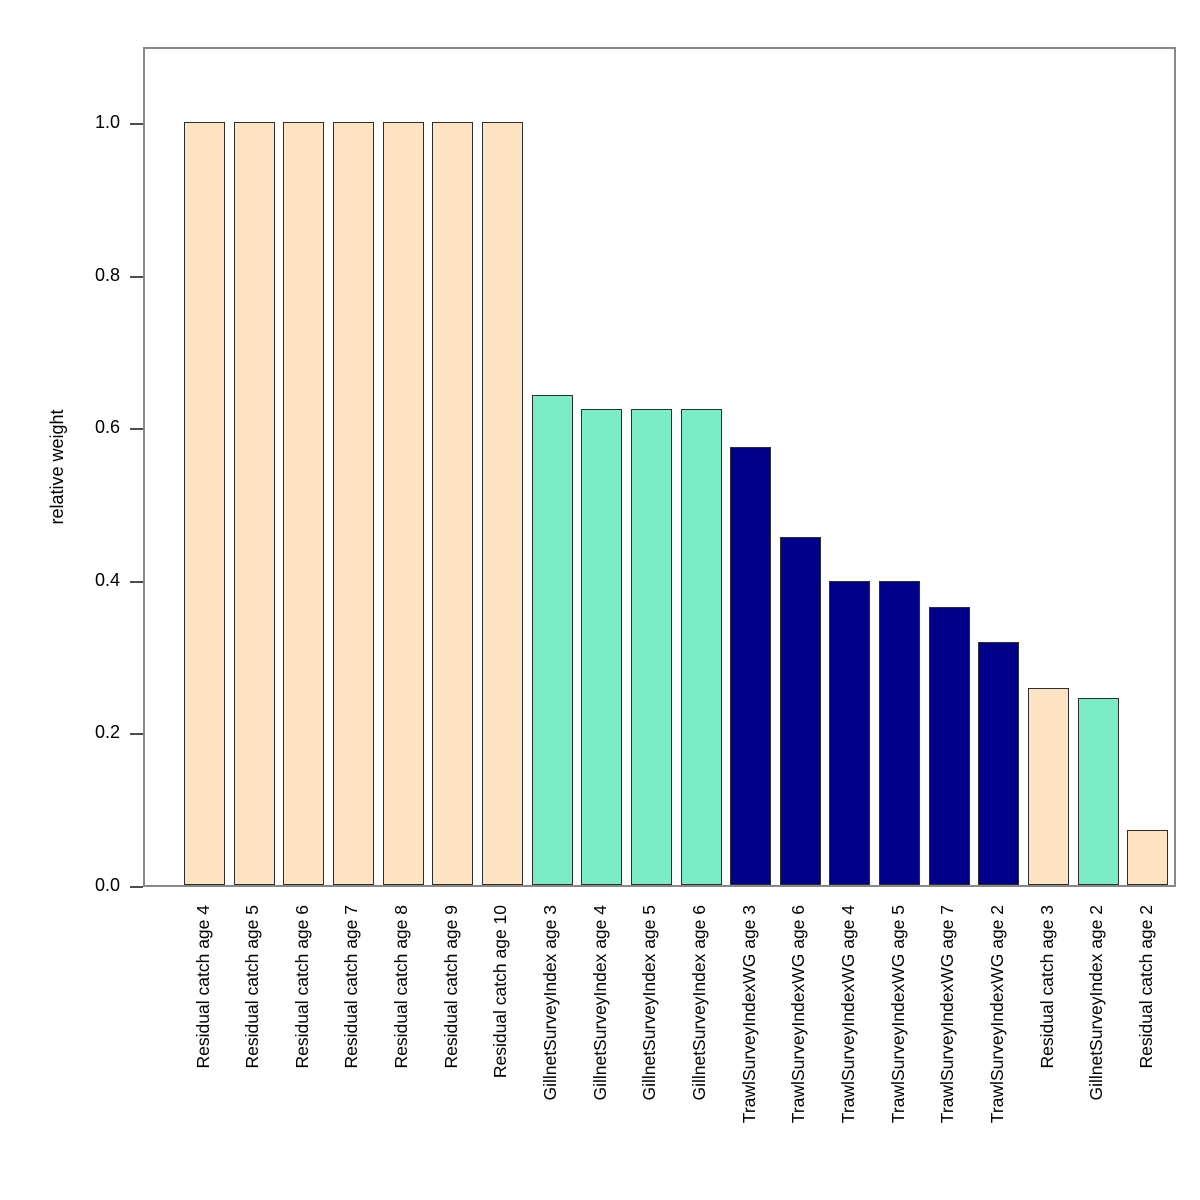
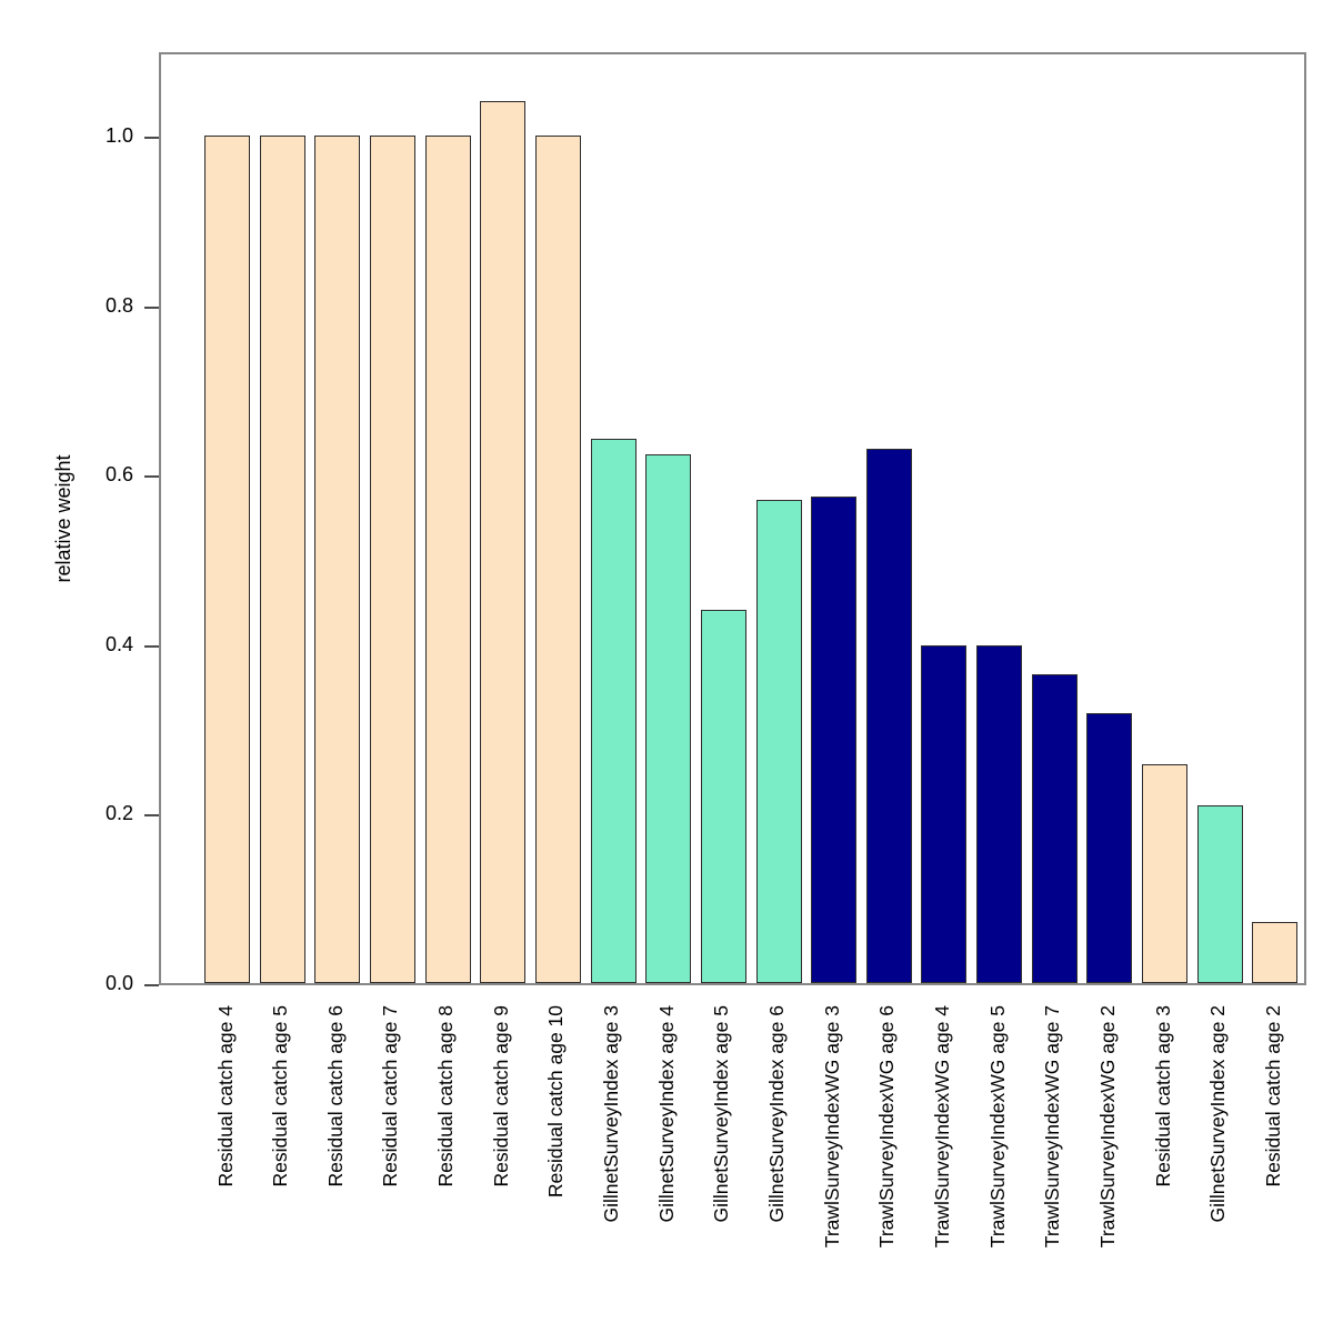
Residual catch age 9: 1.00 -> 1.04
GillnetSurveyIndex age 5: 0.62 -> 0.44
GillnetSurveyIndex age 6: 0.62 -> 0.57
TrawlSurveyIndexWG age 6: 0.46 -> 0.63
GillnetSurveyIndex age 2: 0.24 -> 0.21
